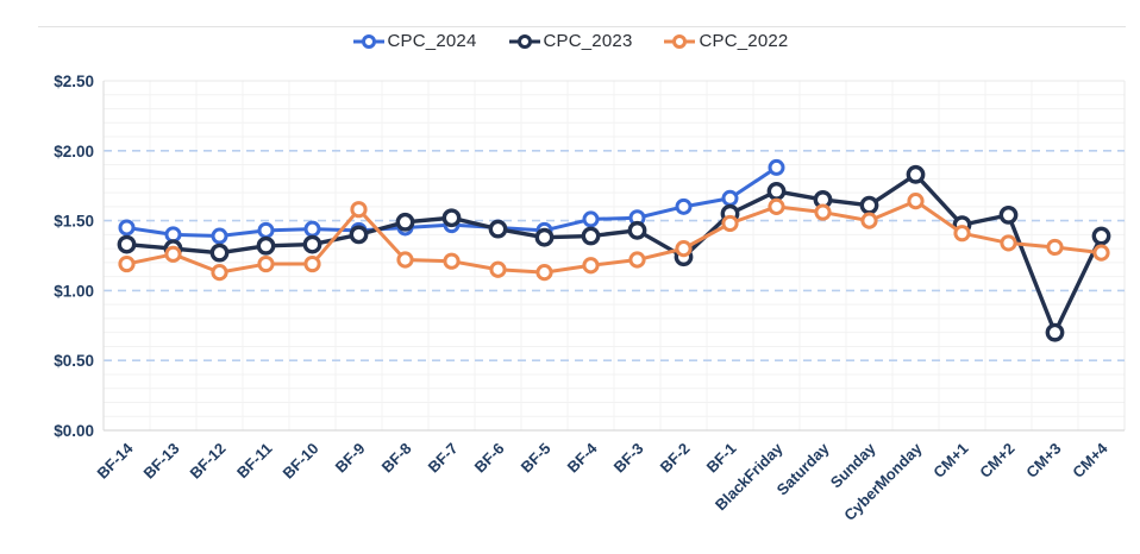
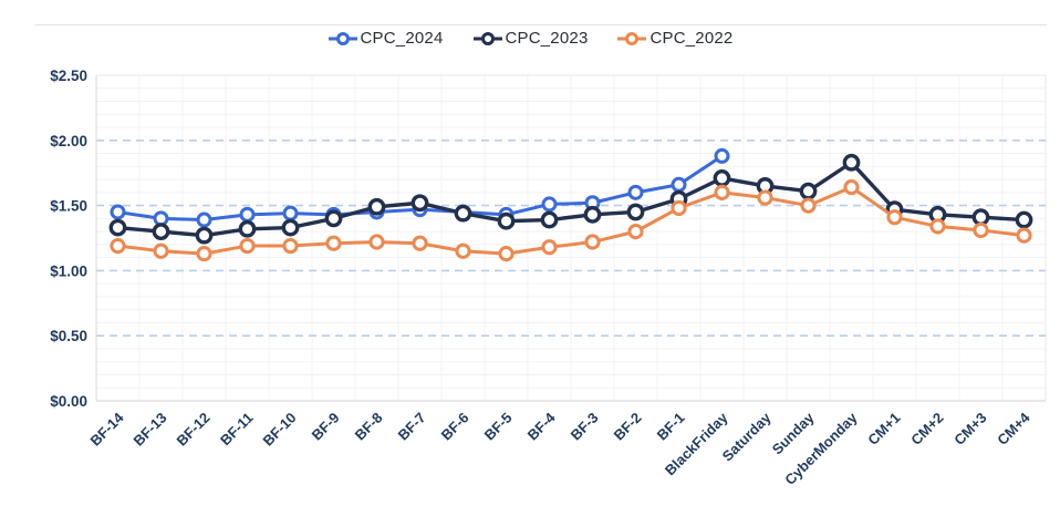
CPC_2022/BF-13: $1.26 -> $1.15
CPC_2022/BF-9: $1.58 -> $1.21
CPC_2023/BF-2: $1.24 -> $1.45
CPC_2023/CM+2: $1.54 -> $1.43
CPC_2023/CM+3: $0.70 -> $1.41
